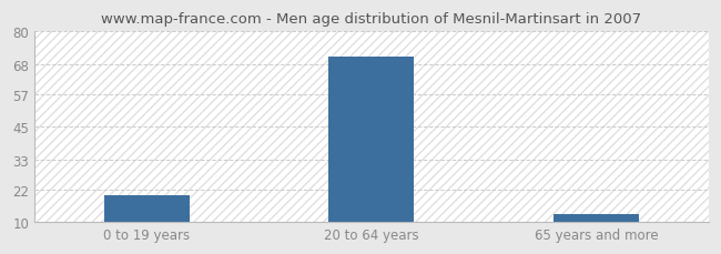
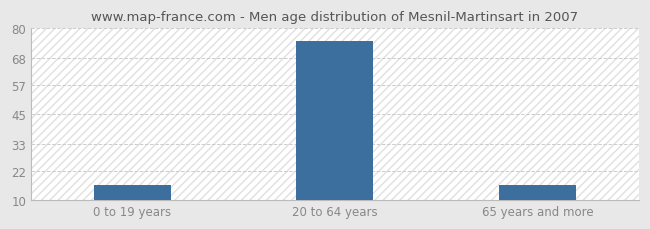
0 to 19 years: 20 -> 16
20 to 64 years: 71 -> 75
65 years and more: 13 -> 16
